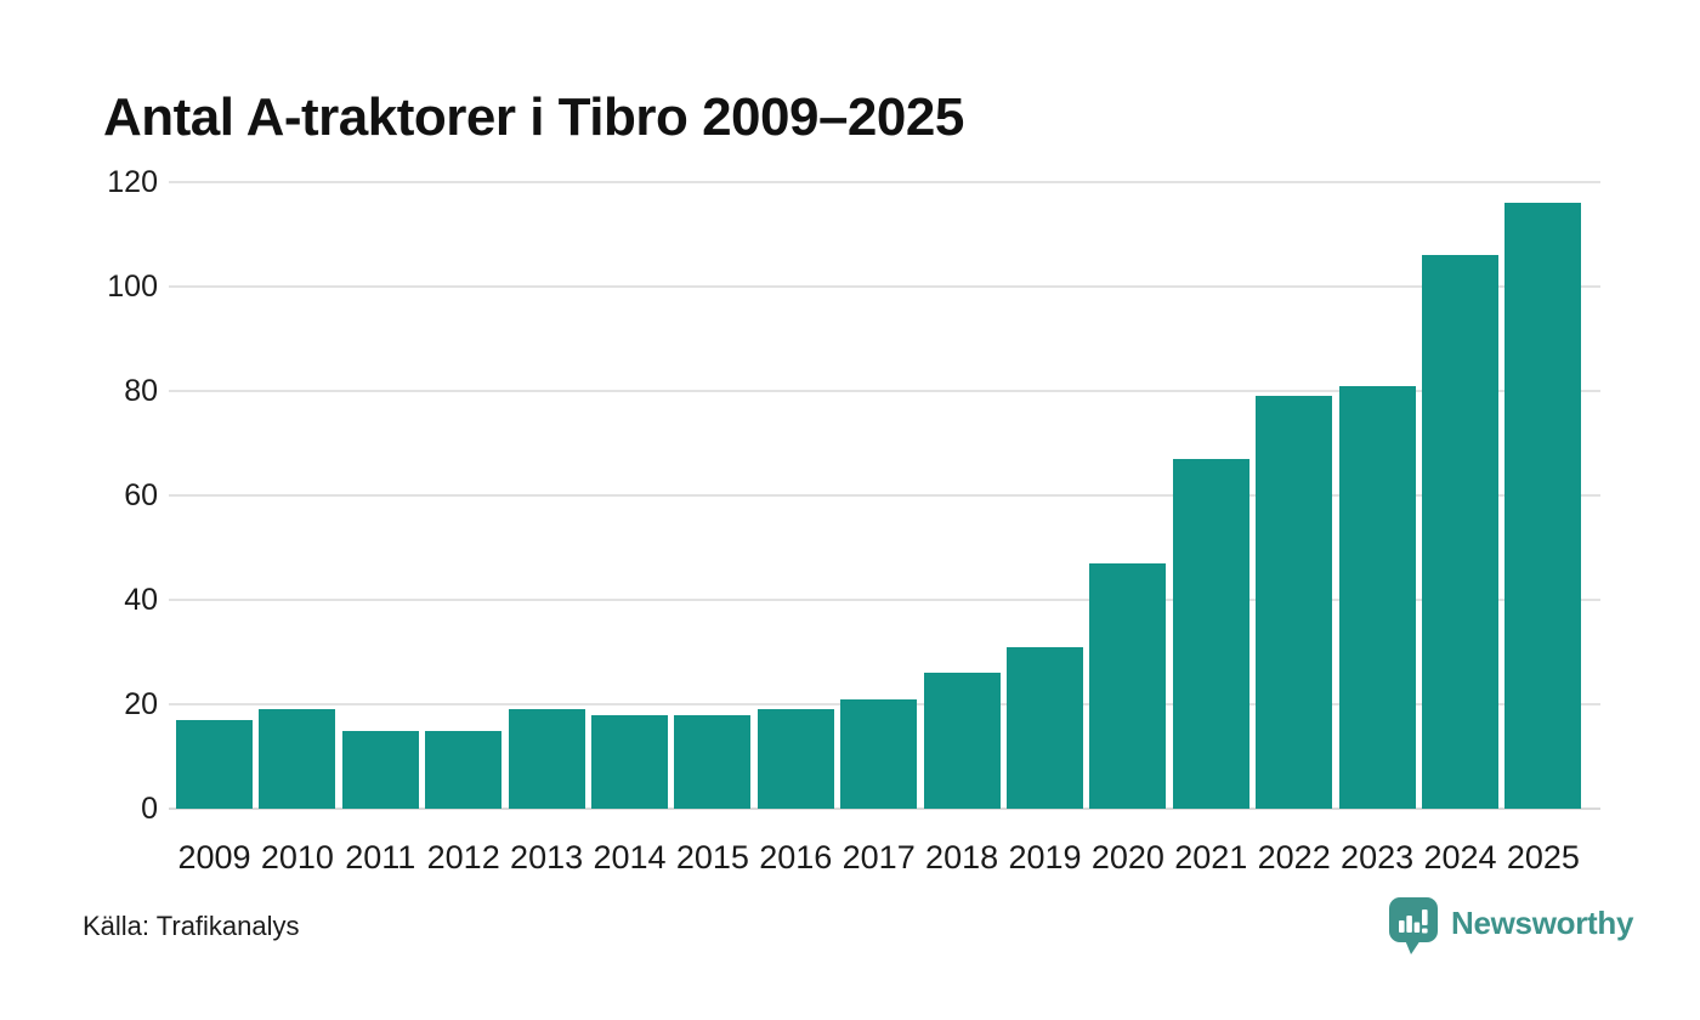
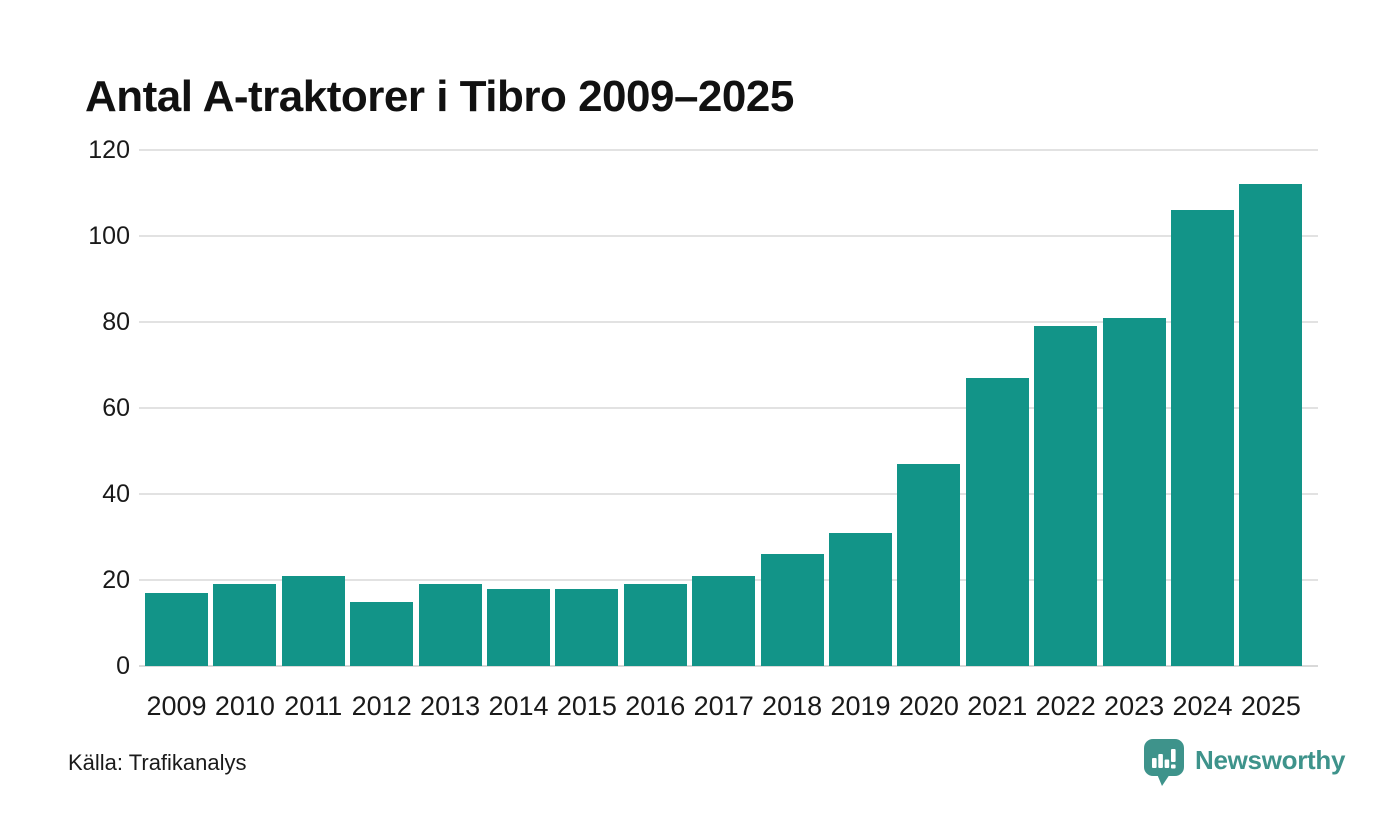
2011: 15 -> 21
2025: 116 -> 112
